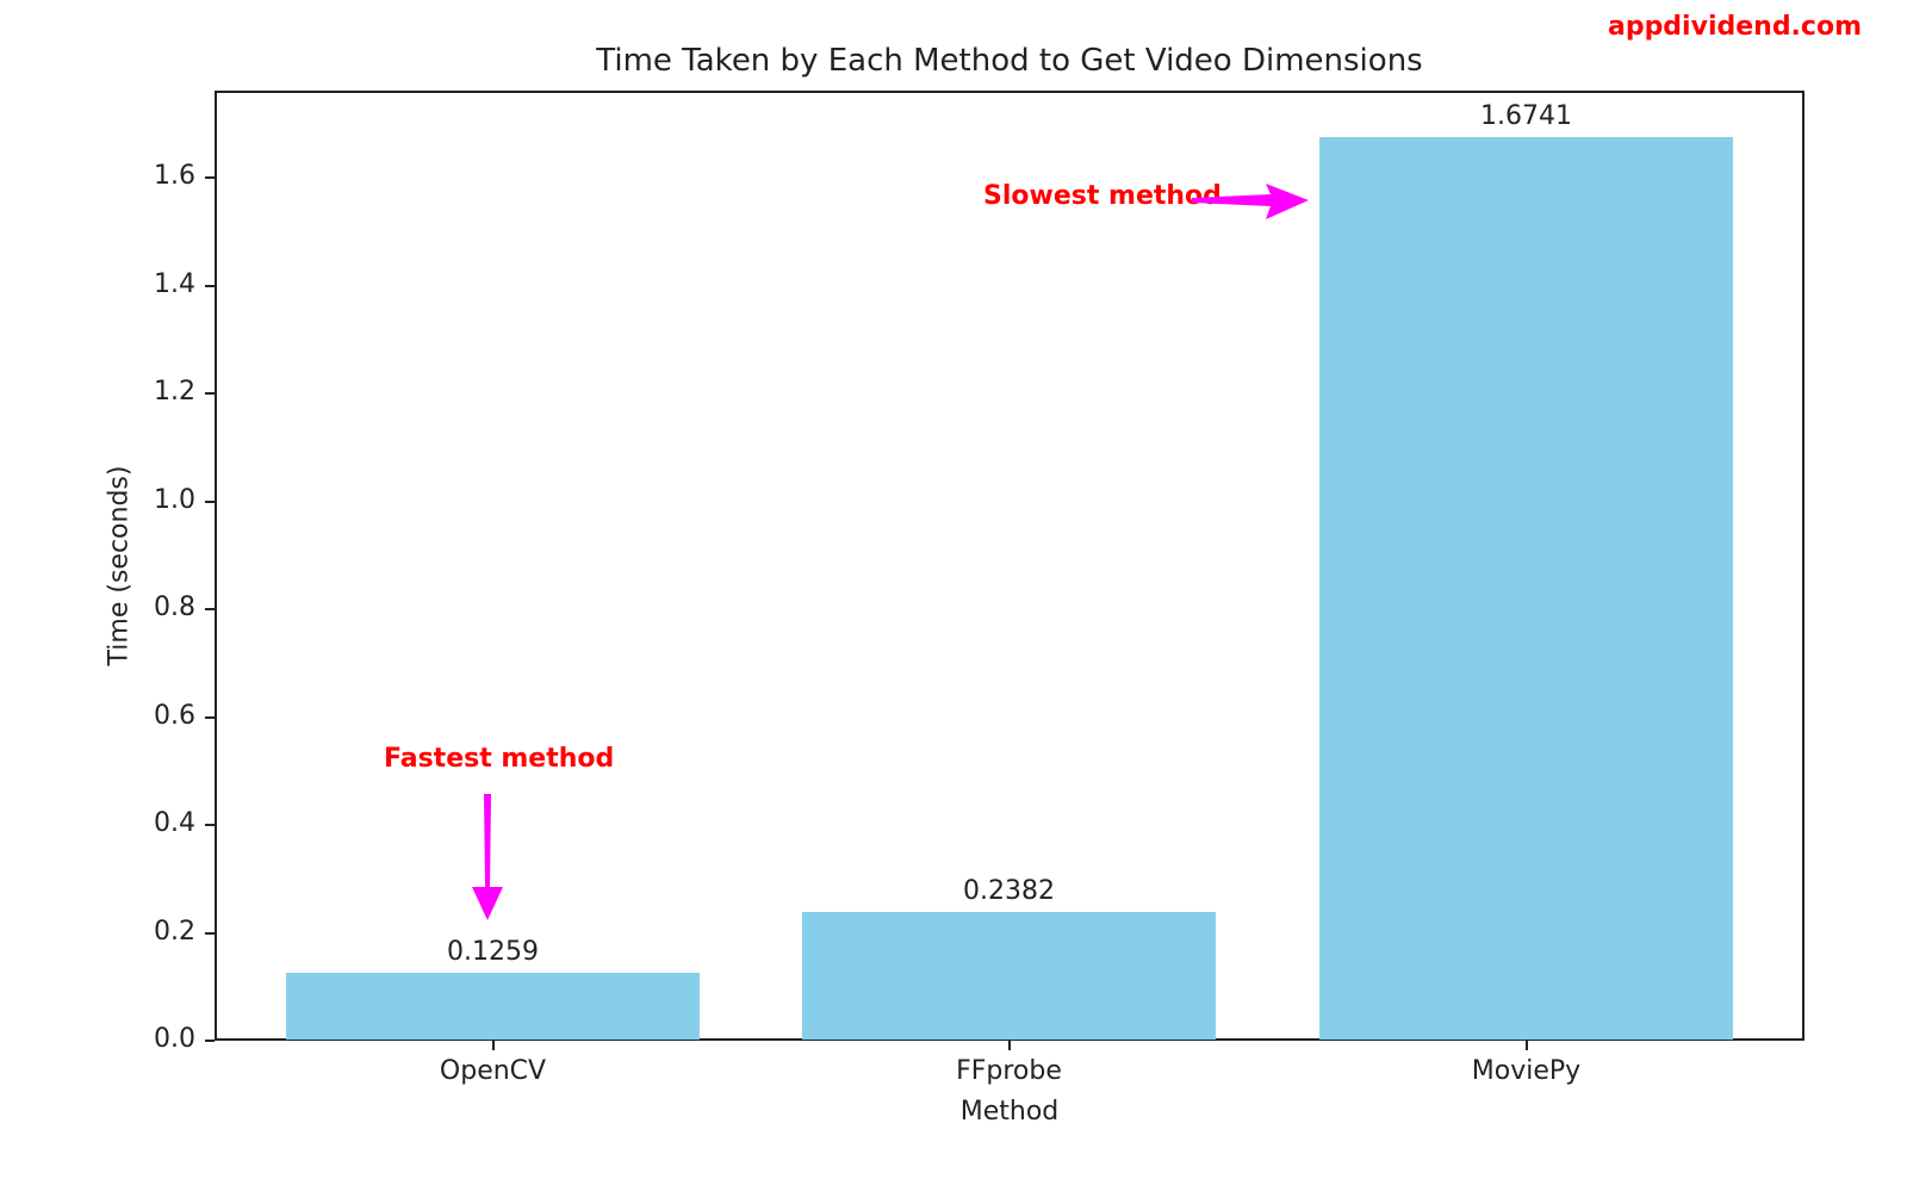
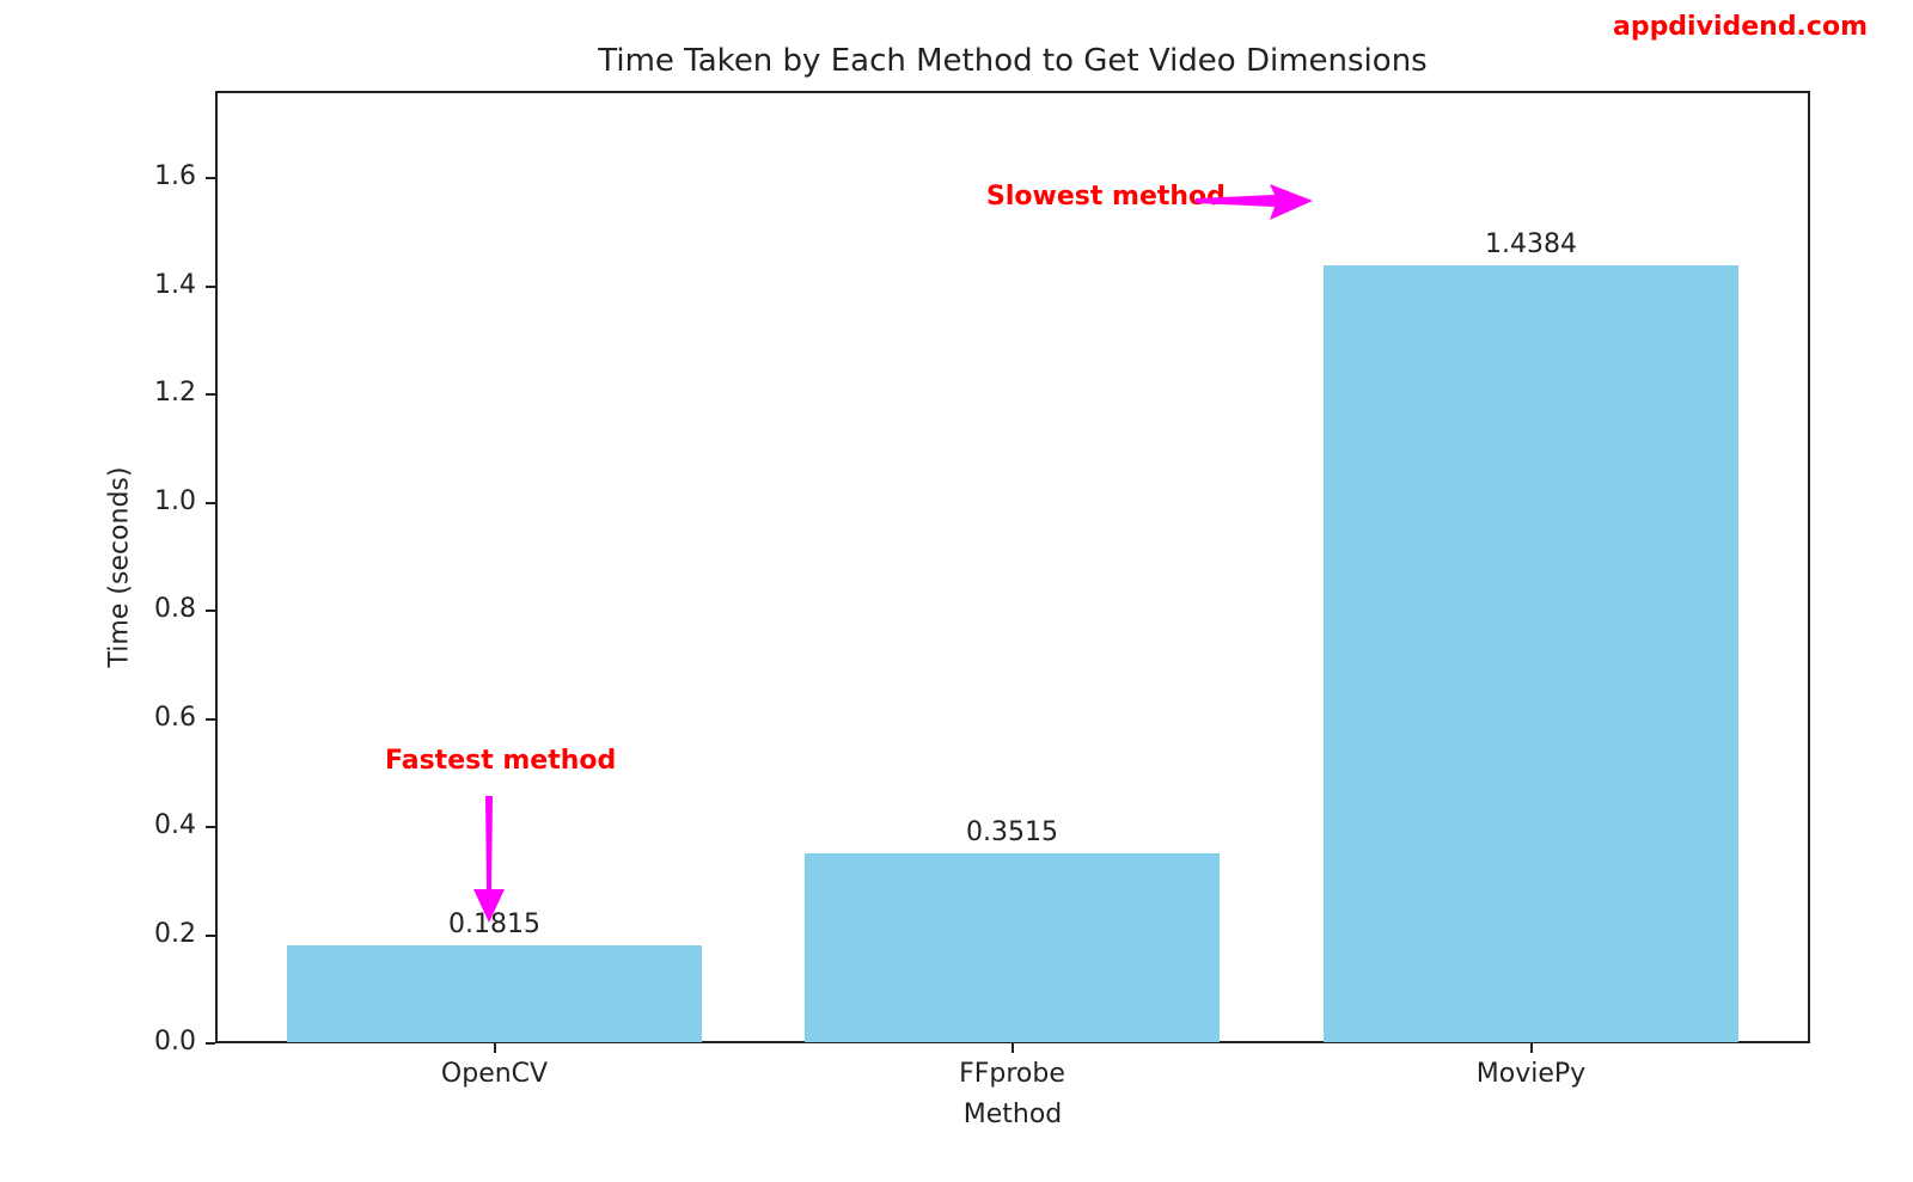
OpenCV: 0.1259 -> 0.1815
FFprobe: 0.2382 -> 0.3515
MoviePy: 1.6741 -> 1.4384
